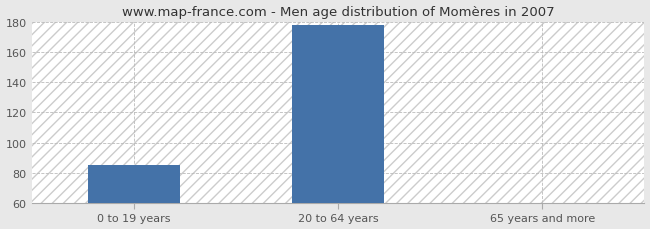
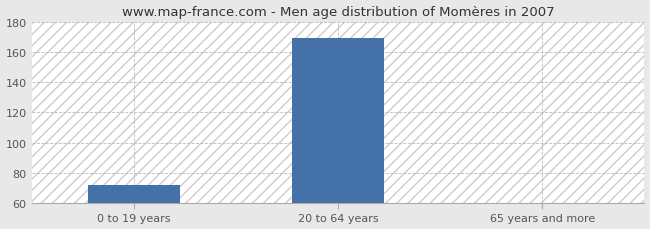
0 to 19 years: 85 -> 72
20 to 64 years: 178 -> 169
